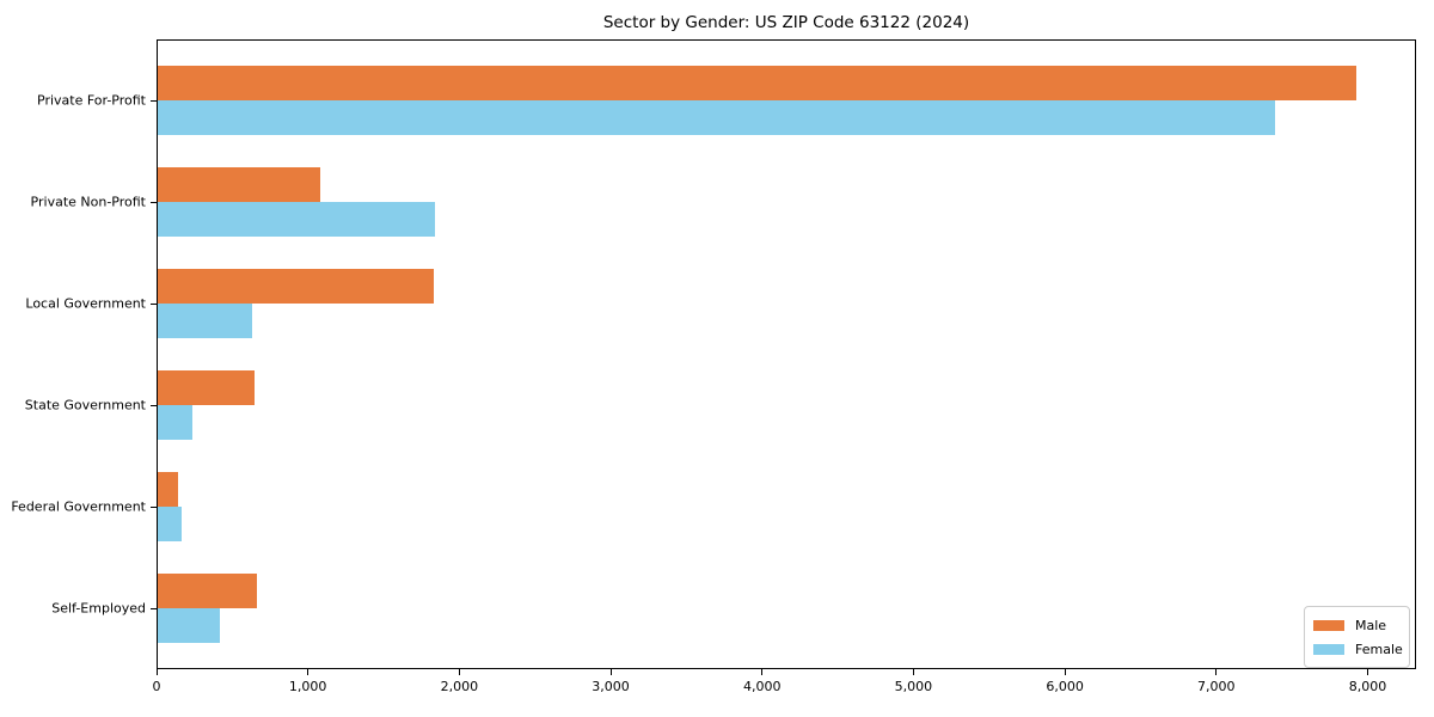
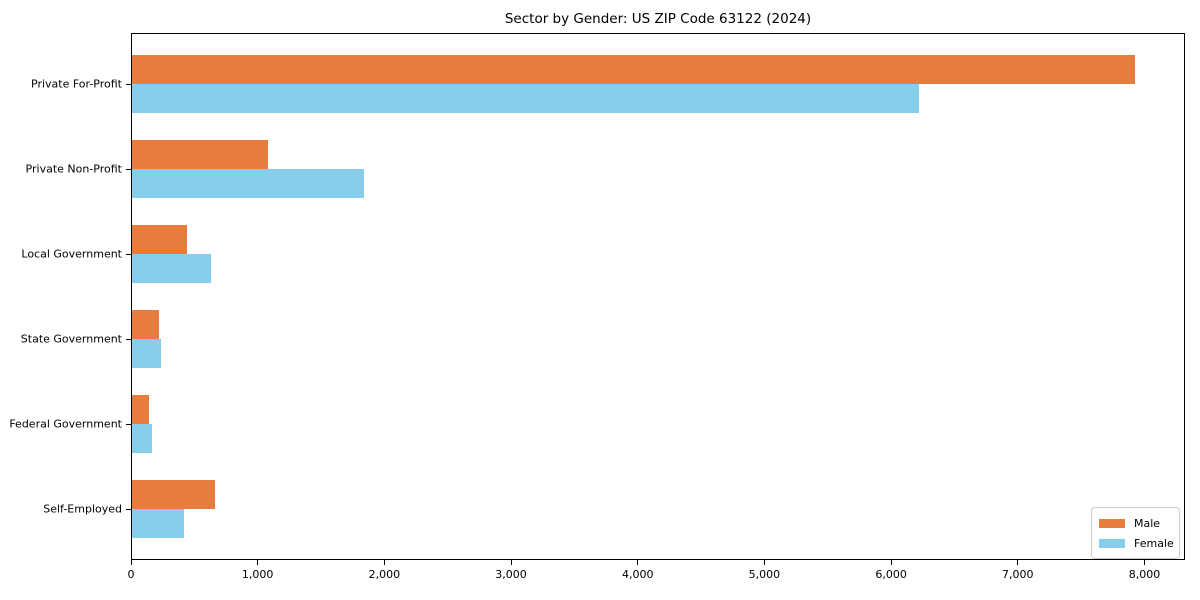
Female/Private For-Profit: 7380 -> 6210
Male/Local Government: 1820 -> 440
Male/State Government: 640 -> 220
